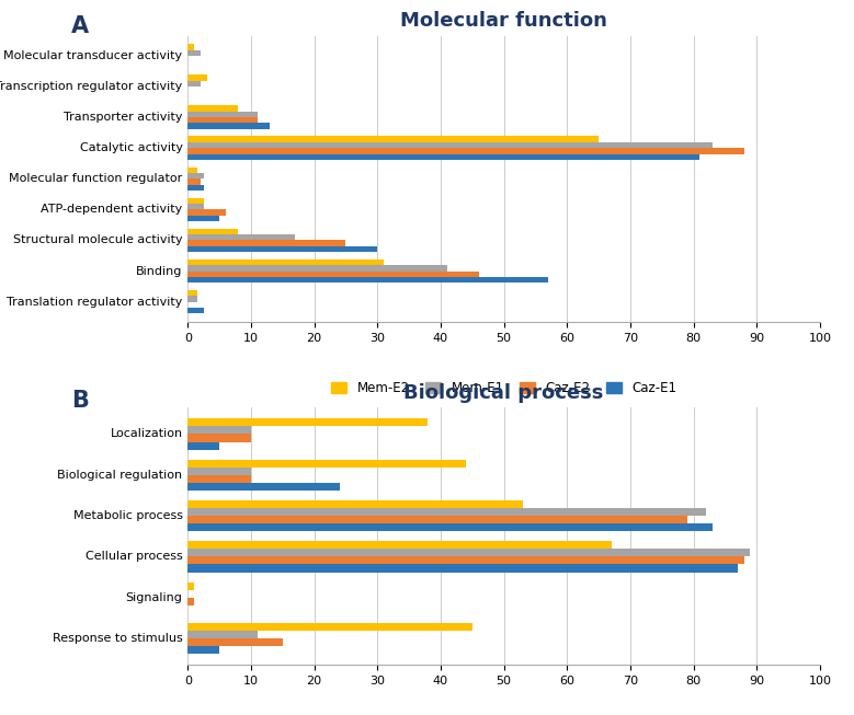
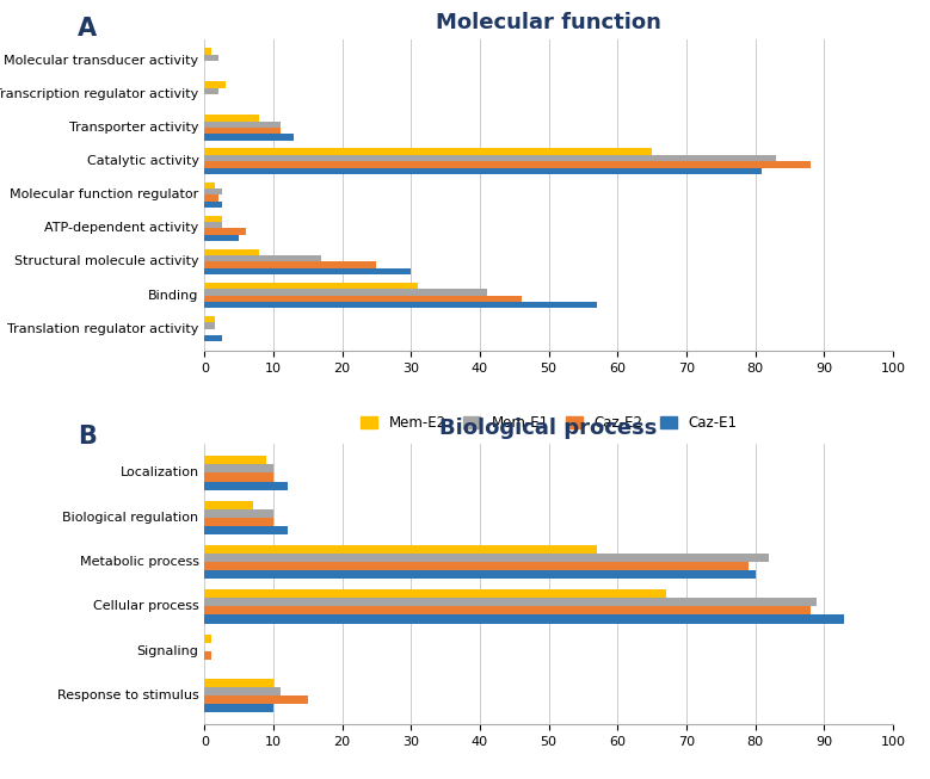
Mem-E2/Localization: 38 -> 9
Caz-E1/Localization: 5 -> 12
Mem-E2/Biological regulation: 44 -> 7
Caz-E1/Biological regulation: 24 -> 12
Mem-E2/Metabolic process: 53 -> 57
Caz-E1/Metabolic process: 83 -> 80
Caz-E1/Cellular process: 87 -> 93
Mem-E2/Response to stimulus: 45 -> 10
Caz-E1/Response to stimulus: 5 -> 10
